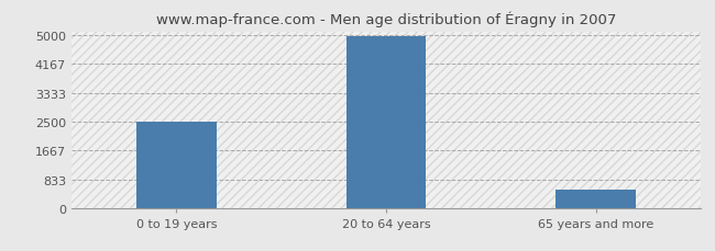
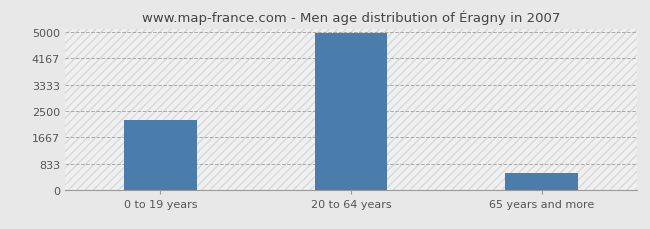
0 to 19 years: 2510 -> 2200
